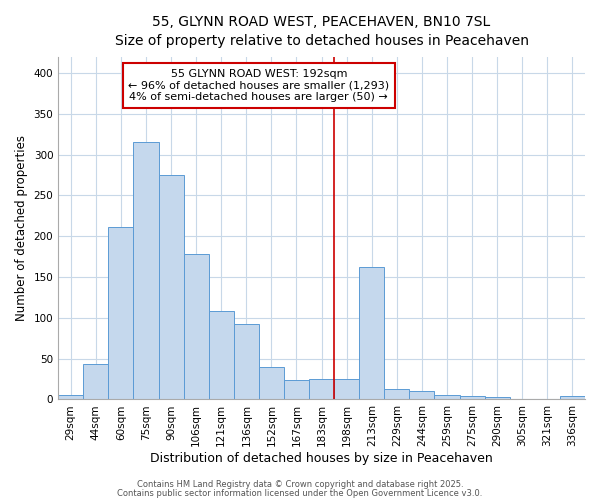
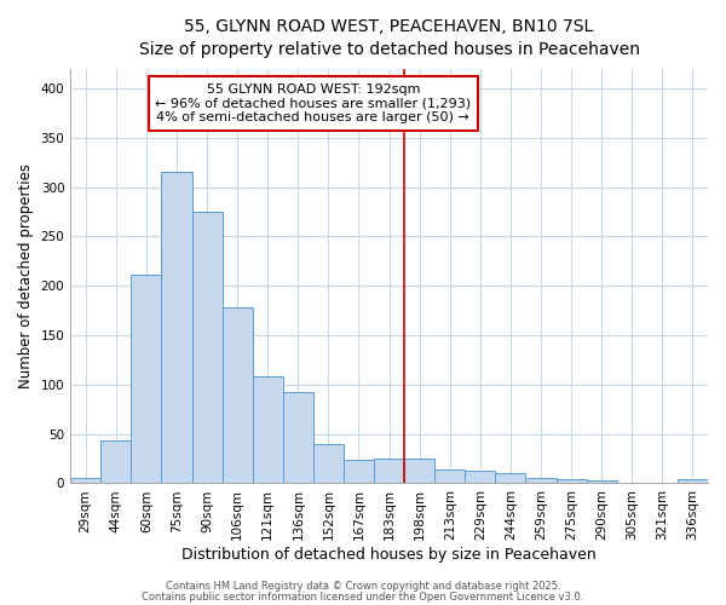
213sqm: 162 -> 14
